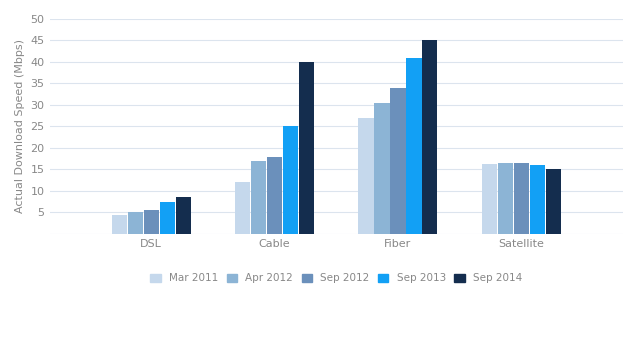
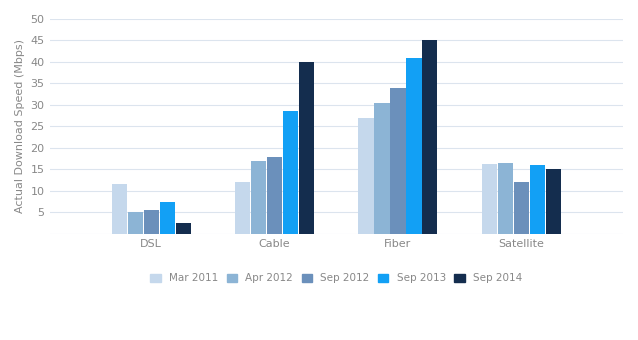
Mar 2011/DSL: 4.5 -> 11.5
Sep 2014/DSL: 8.5 -> 2.5
Sep 2013/Cable: 25.0 -> 28.5
Sep 2012/Satellite: 16.5 -> 12.0
